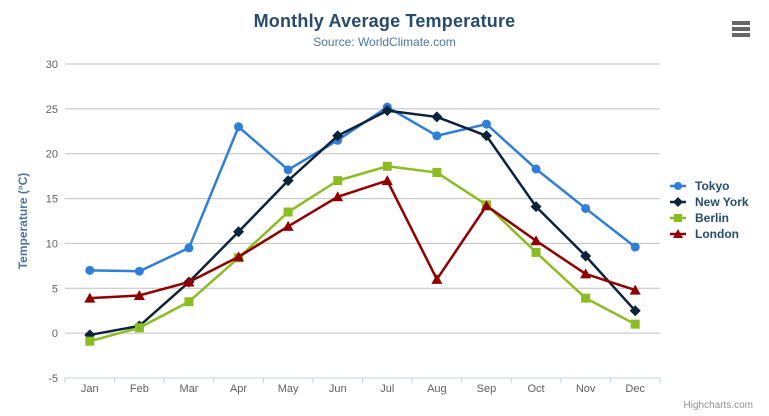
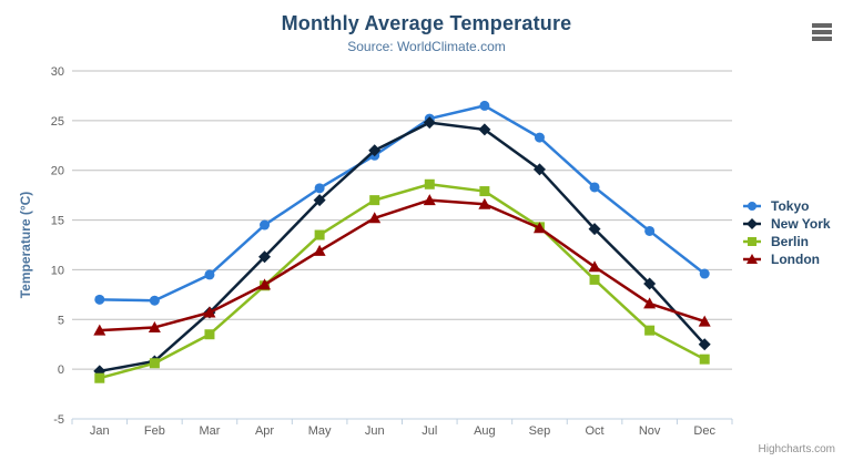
Tokyo/Apr: 23 -> 14
Tokyo/Aug: 22 -> 26
London/Aug: 6 -> 17
New York/Sep: 22 -> 20
